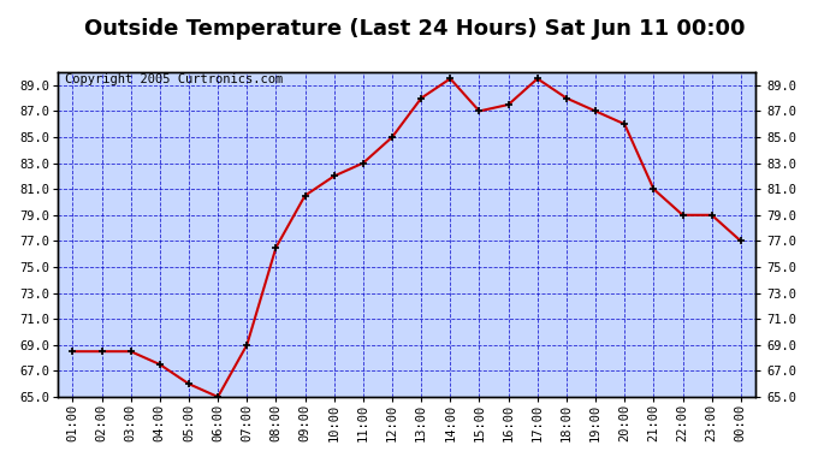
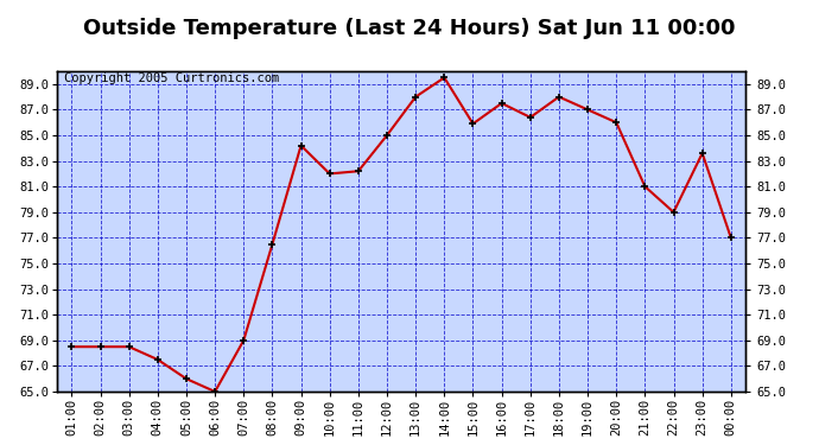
09:00: 80.5 -> 84.2
11:00: 83.0 -> 82.2
15:00: 87.0 -> 85.9
17:00: 89.5 -> 86.4
23:00: 79.0 -> 83.6
